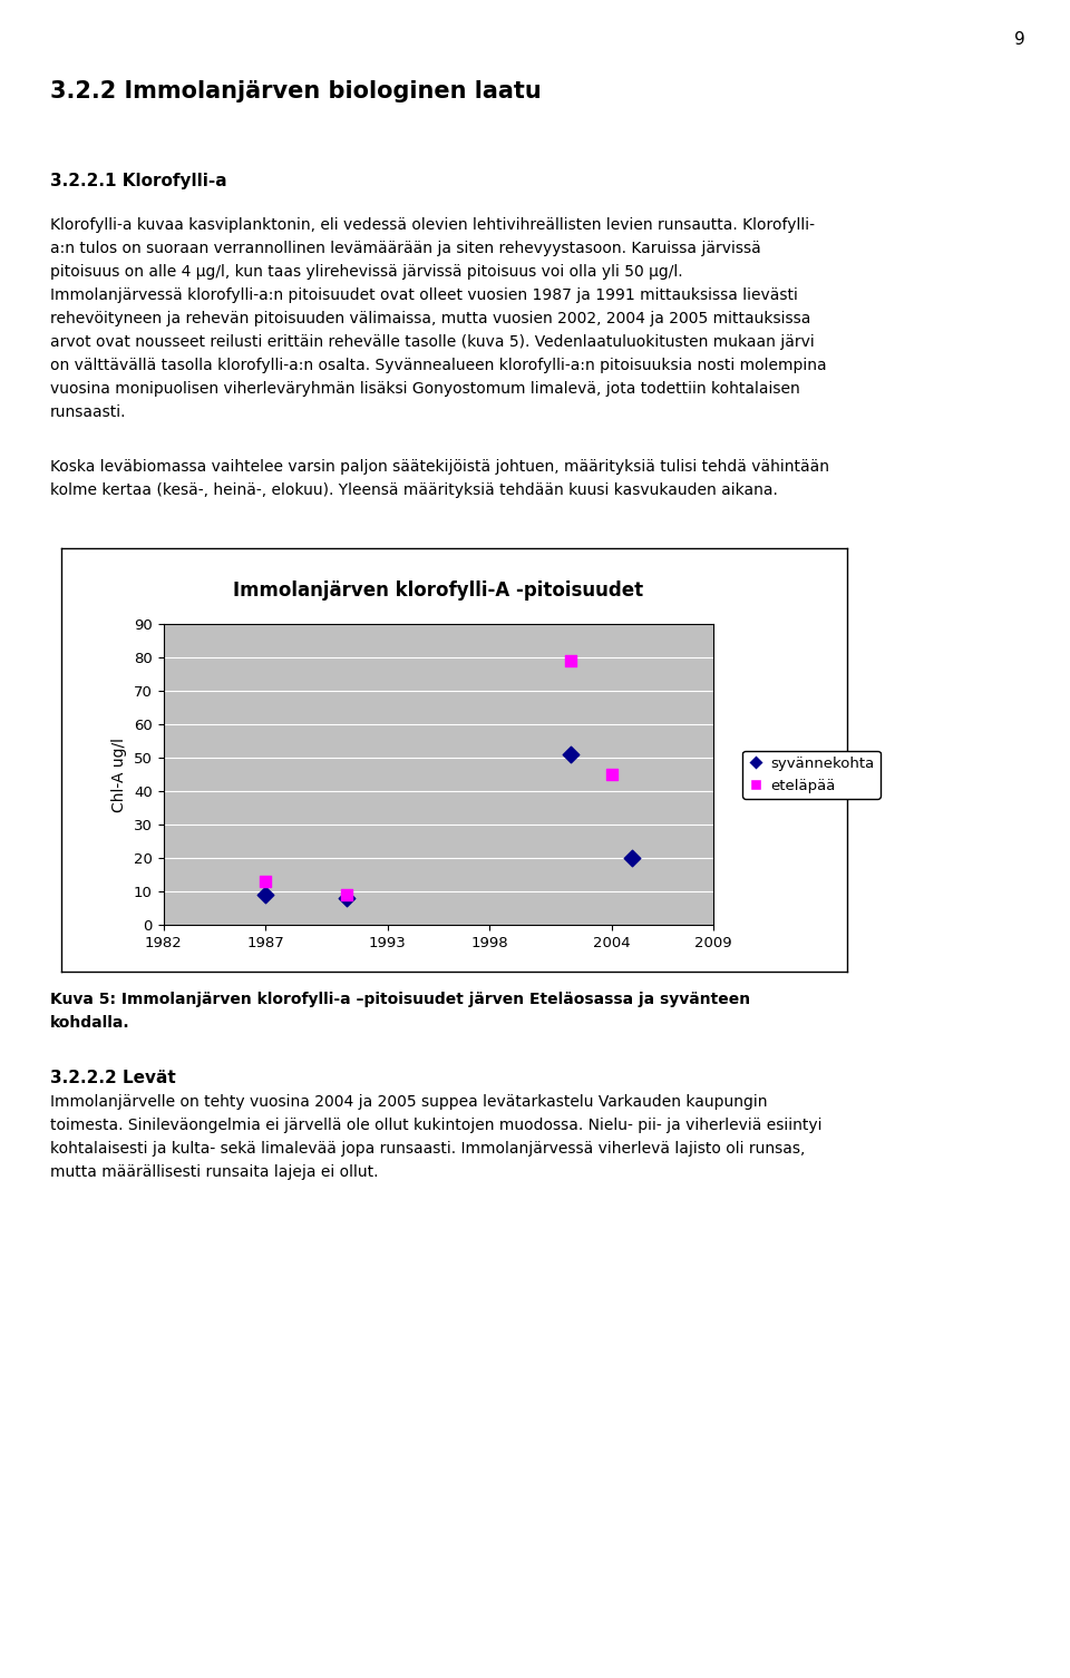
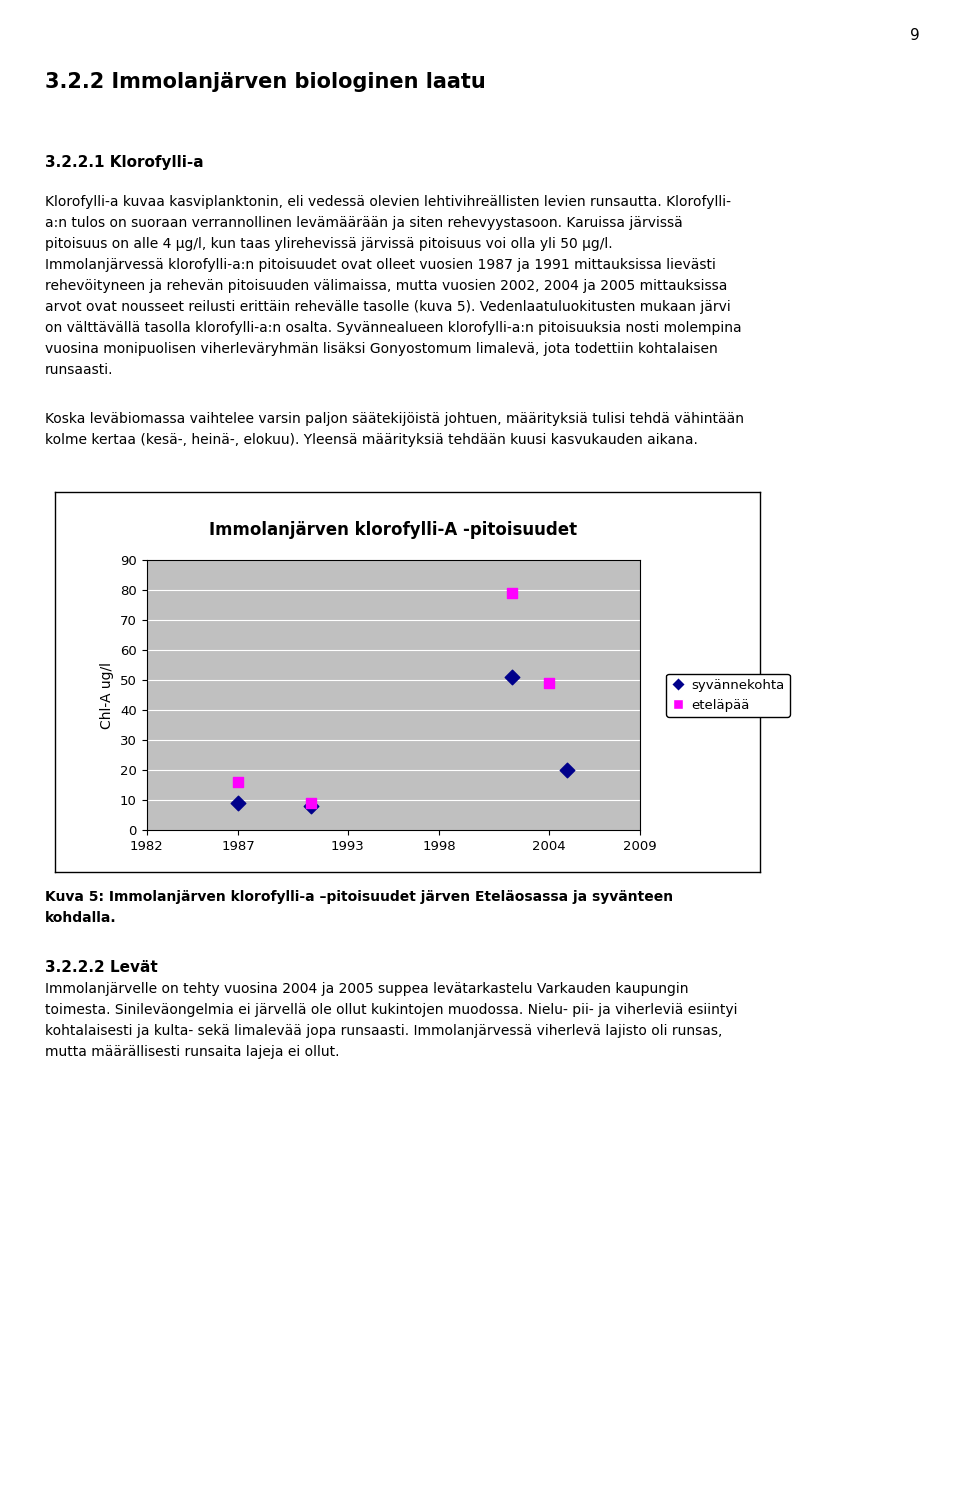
eteläpää/1987: 13 -> 16
eteläpää/2004: 45 -> 49
